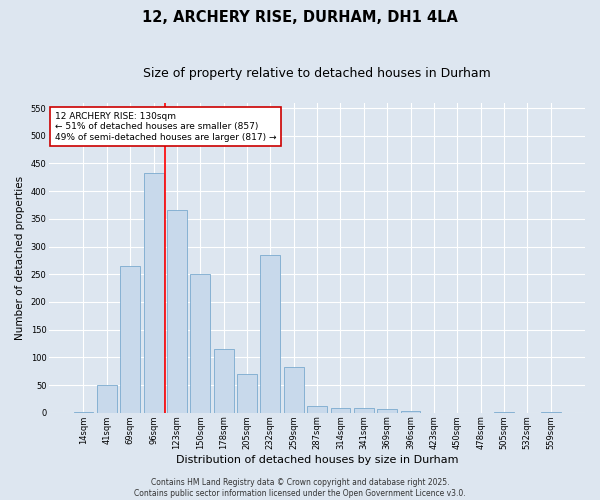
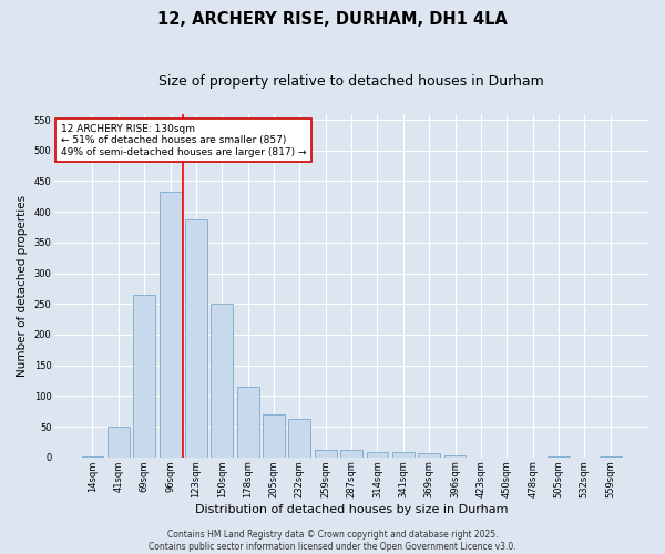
123sqm: 366 -> 388
232sqm: 284 -> 62
259sqm: 82 -> 13
